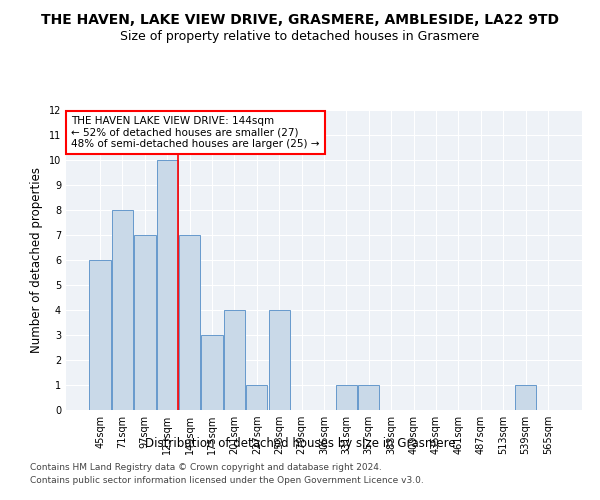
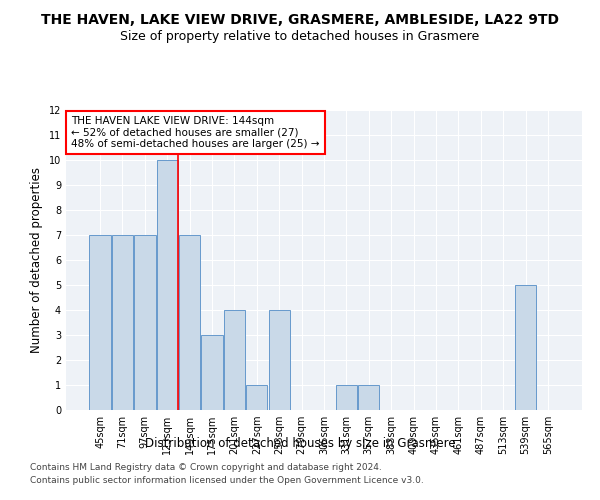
45sqm: 6 -> 7
71sqm: 8 -> 7
539sqm: 1 -> 5
